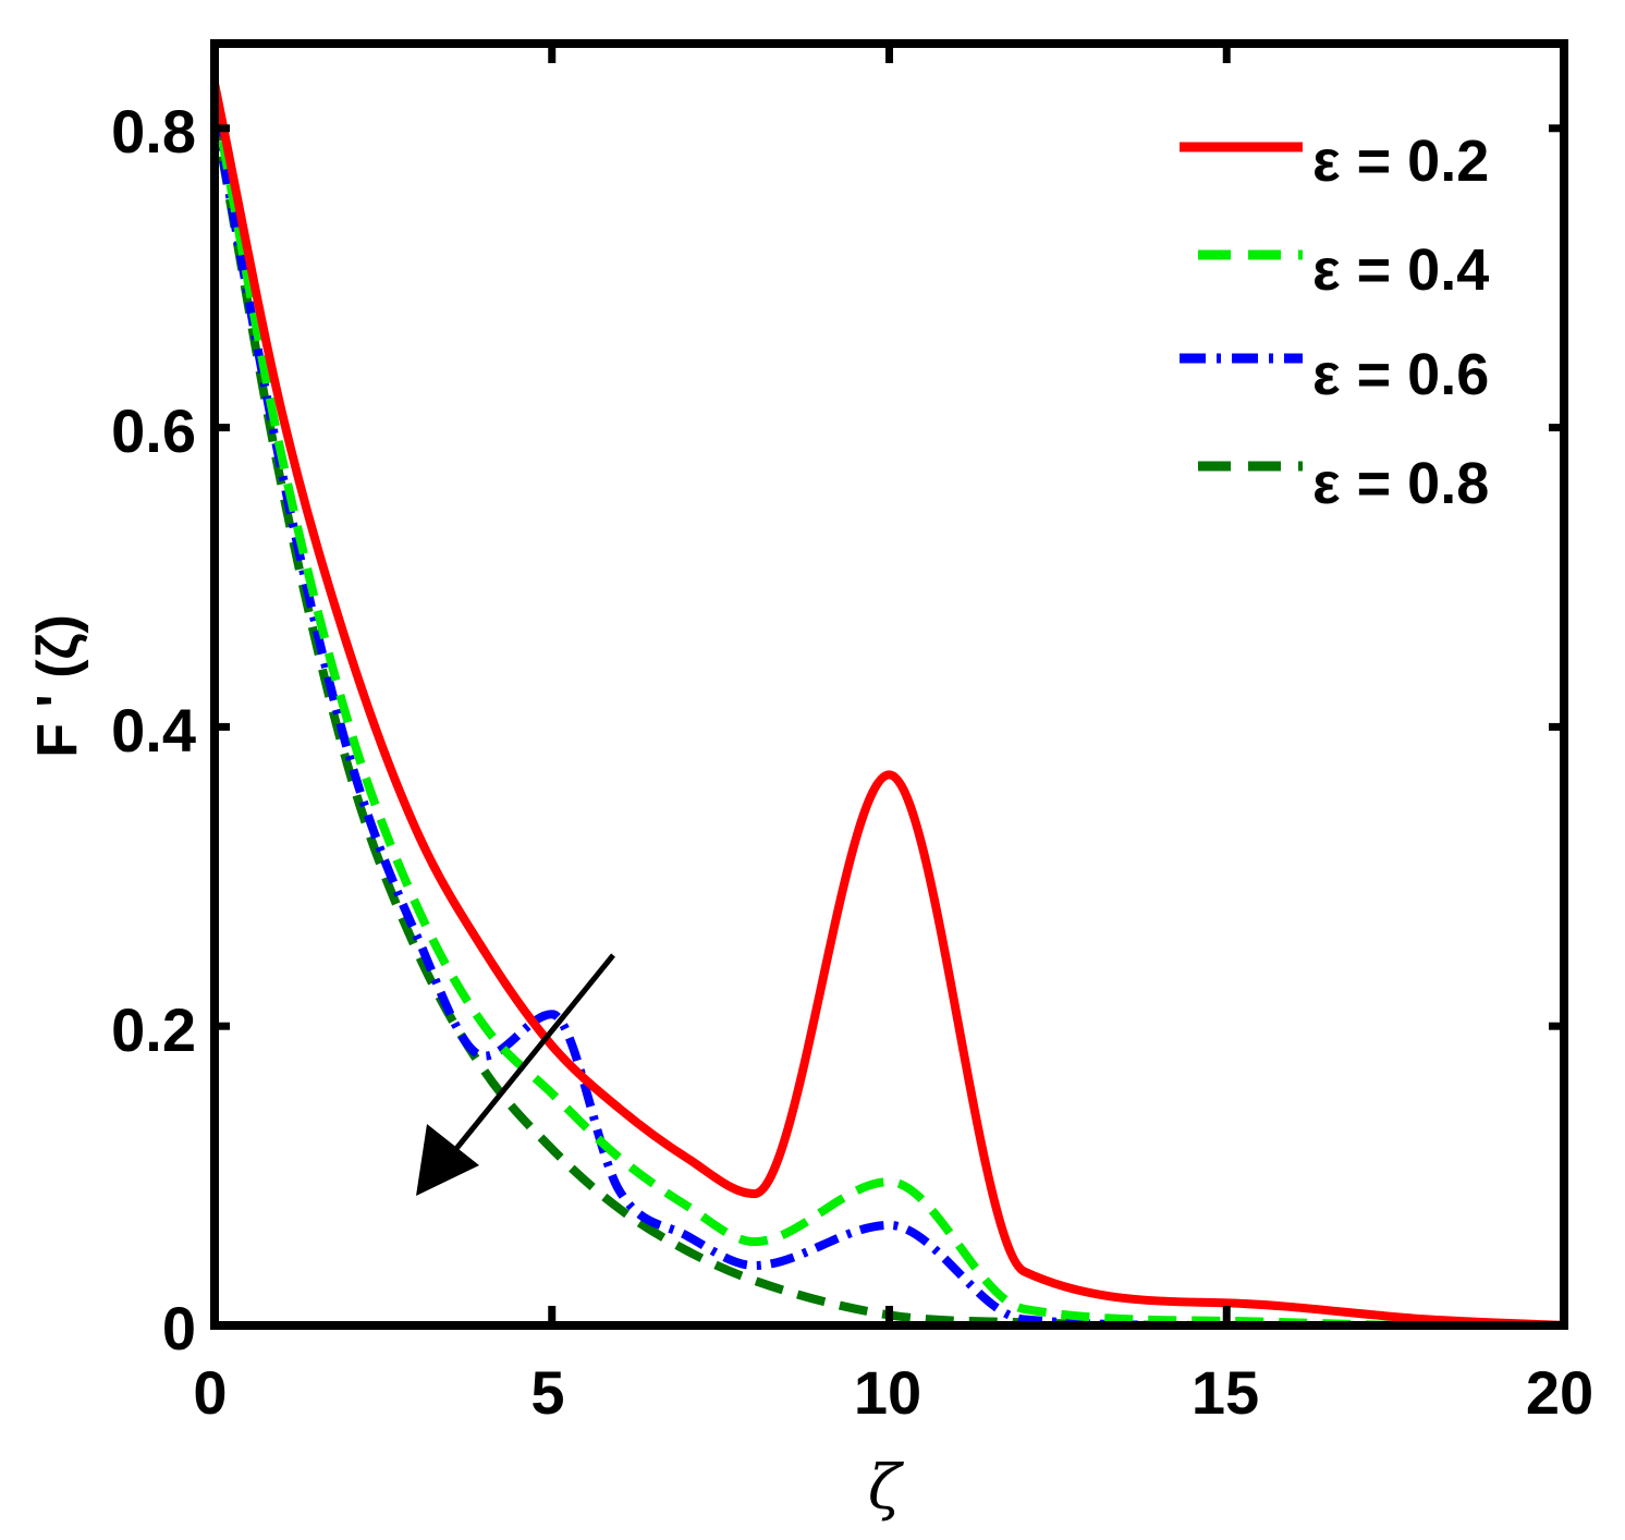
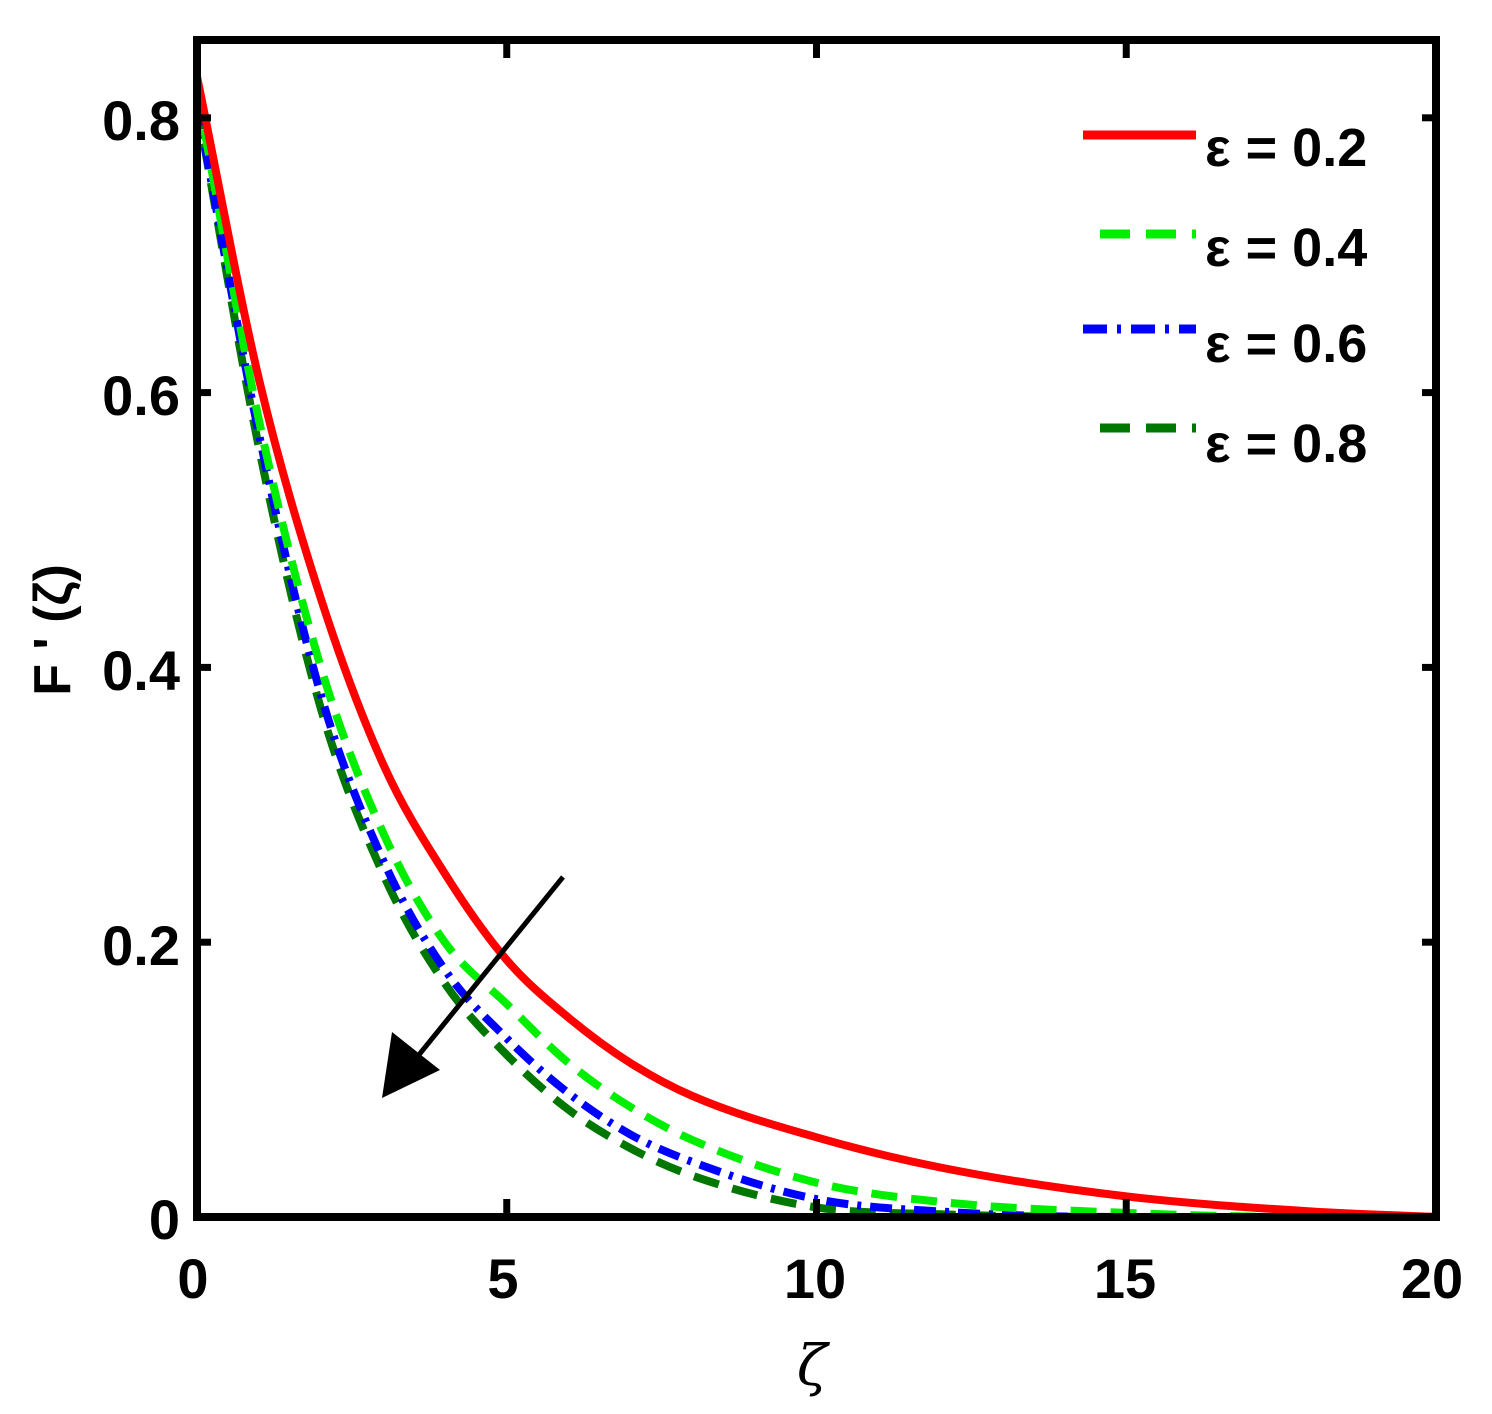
ε = 0.6/5: 0.208 -> 0.130
ε = 0.2/10: 0.368 -> 0.058
ε = 0.4/10: 0.096 -> 0.025
ε = 0.6/10: 0.067 -> 0.013
